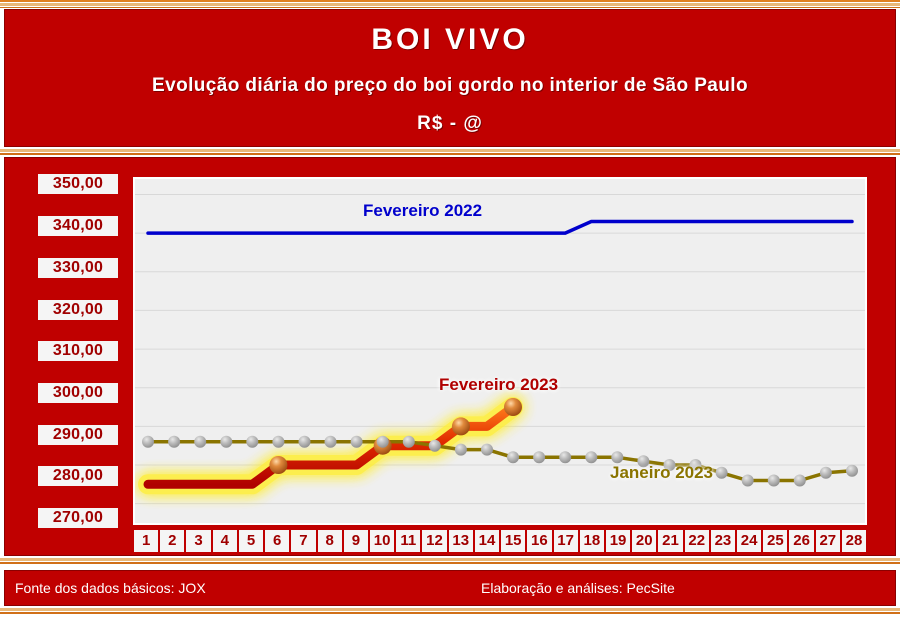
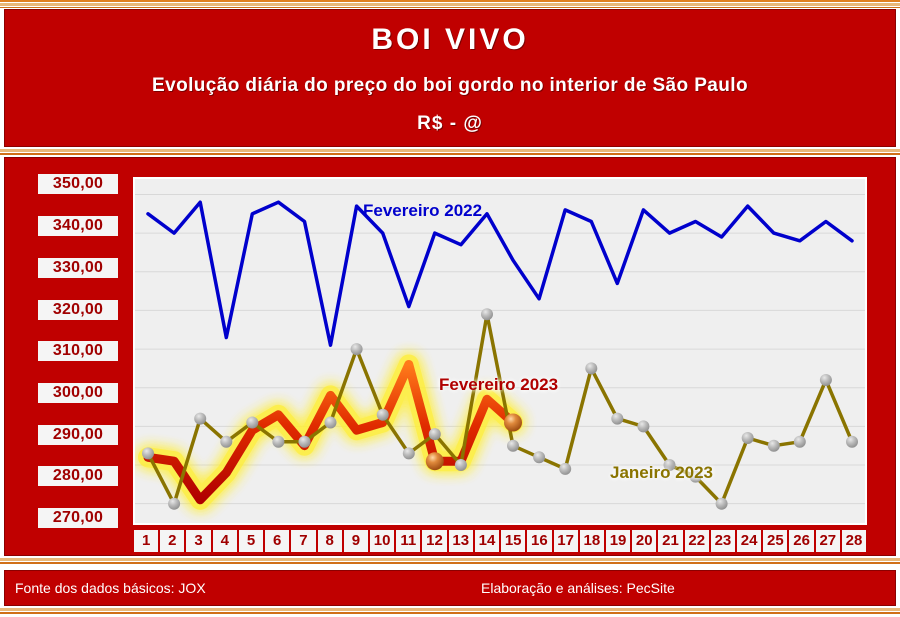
Fevereiro 2022/1: 340 -> 345
Fevereiro 2023/1: 275 -> 282
Janeiro 2023/1: 286 -> 283
Fevereiro 2023/2: 275 -> 281
Janeiro 2023/2: 286 -> 270
Fevereiro 2022/3: 340 -> 348
Fevereiro 2023/3: 275 -> 271
Janeiro 2023/3: 286 -> 292
Fevereiro 2022/4: 340 -> 313
Fevereiro 2023/4: 275 -> 278
Fevereiro 2022/5: 340 -> 345
Fevereiro 2023/5: 275 -> 289
Janeiro 2023/5: 286 -> 291
Fevereiro 2022/6: 340 -> 348
Fevereiro 2023/6: 280 -> 293
Fevereiro 2022/7: 340 -> 343
Fevereiro 2023/7: 280 -> 285
Fevereiro 2022/8: 340 -> 311
Fevereiro 2023/8: 280 -> 298
Janeiro 2023/8: 286 -> 291
Fevereiro 2022/9: 340 -> 347
Fevereiro 2023/9: 280 -> 289
Janeiro 2023/9: 286 -> 310
Fevereiro 2023/10: 285 -> 291
Janeiro 2023/10: 286 -> 293
Fevereiro 2022/11: 340 -> 321
Fevereiro 2023/11: 285 -> 306
Janeiro 2023/11: 286 -> 283
Fevereiro 2023/12: 285 -> 281
Janeiro 2023/12: 285 -> 288
Fevereiro 2022/13: 340 -> 337
Fevereiro 2023/13: 290 -> 281
Janeiro 2023/13: 284 -> 280
Fevereiro 2022/14: 340 -> 345
Fevereiro 2023/14: 290 -> 297
Janeiro 2023/14: 284 -> 319
Fevereiro 2022/15: 340 -> 333
Fevereiro 2023/15: 295 -> 291
Janeiro 2023/15: 282 -> 285
Fevereiro 2022/16: 340 -> 323
Fevereiro 2022/17: 340 -> 346
Janeiro 2023/17: 282 -> 279
Janeiro 2023/18: 282 -> 305
Fevereiro 2022/19: 343 -> 327
Janeiro 2023/19: 282 -> 292
Fevereiro 2022/20: 343 -> 346
Janeiro 2023/20: 281 -> 290
Fevereiro 2022/21: 343 -> 340
Janeiro 2023/22: 280 -> 277
Fevereiro 2022/23: 343 -> 339
Janeiro 2023/23: 278 -> 270
Fevereiro 2022/24: 343 -> 347
Janeiro 2023/24: 276 -> 287
Fevereiro 2022/25: 343 -> 340
Janeiro 2023/25: 276 -> 285
Fevereiro 2022/26: 343 -> 338
Janeiro 2023/26: 276 -> 286
Janeiro 2023/27: 278 -> 302
Fevereiro 2022/28: 343 -> 338
Janeiro 2023/28: 278 -> 286
